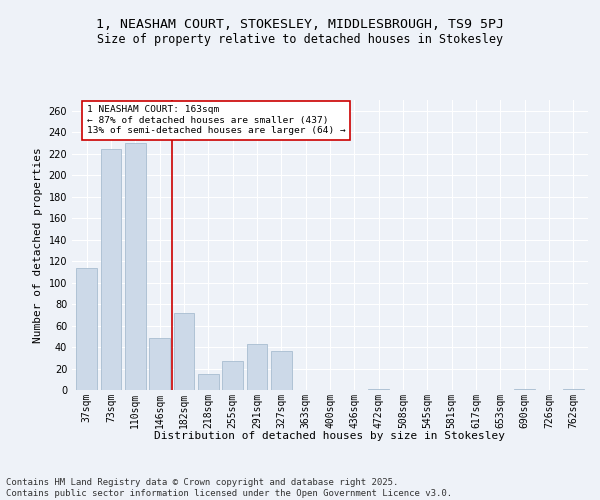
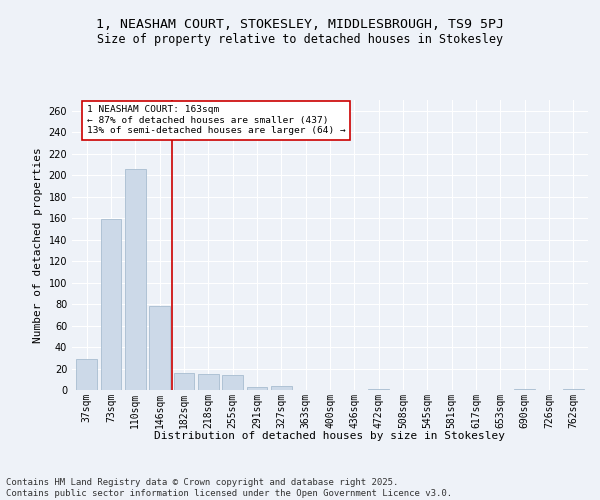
37sqm: 114 -> 29
73sqm: 224 -> 159
110sqm: 230 -> 206
146sqm: 48 -> 78
182sqm: 72 -> 16
255sqm: 27 -> 14
291sqm: 43 -> 3
327sqm: 36 -> 4
